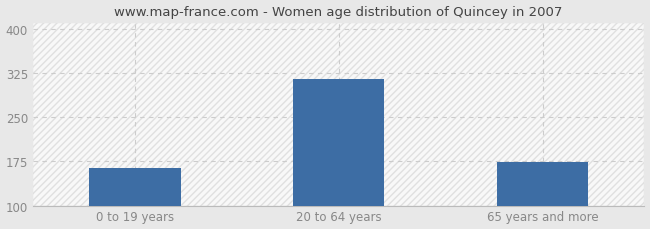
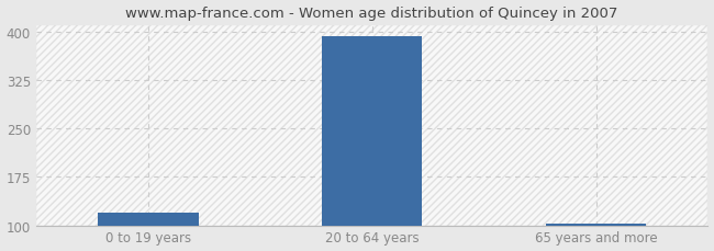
0 to 19 years: 164 -> 120
20 to 64 years: 314 -> 393
65 years and more: 174 -> 103
